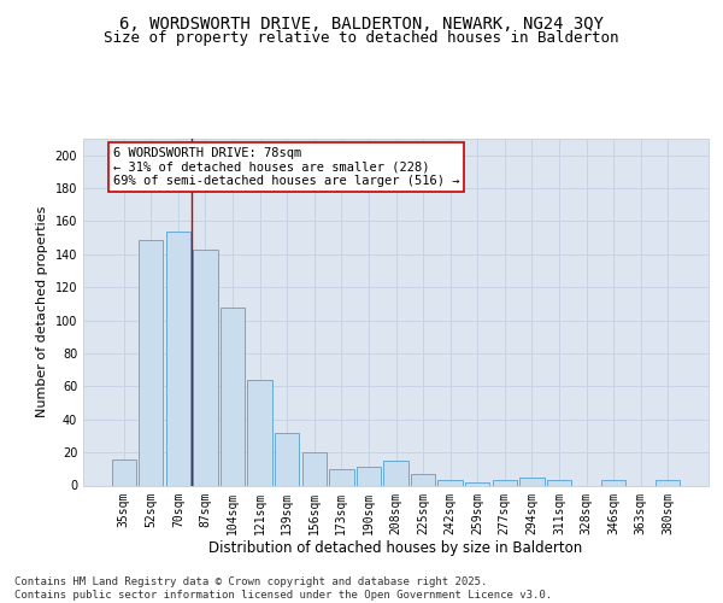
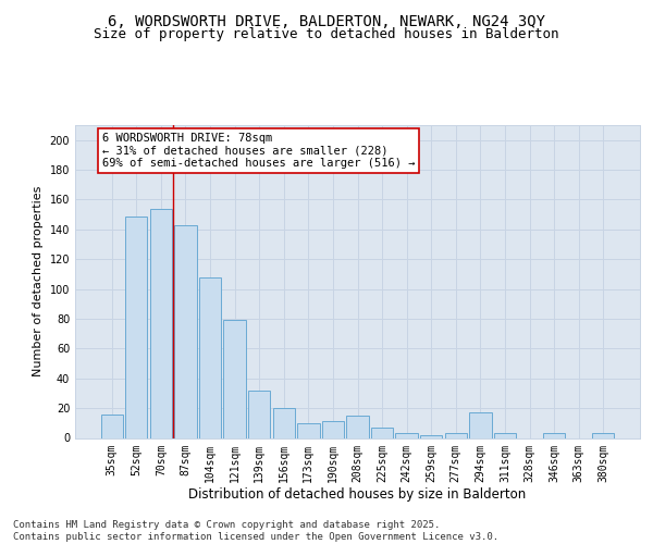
121sqm: 64 -> 79
294sqm: 5 -> 17
